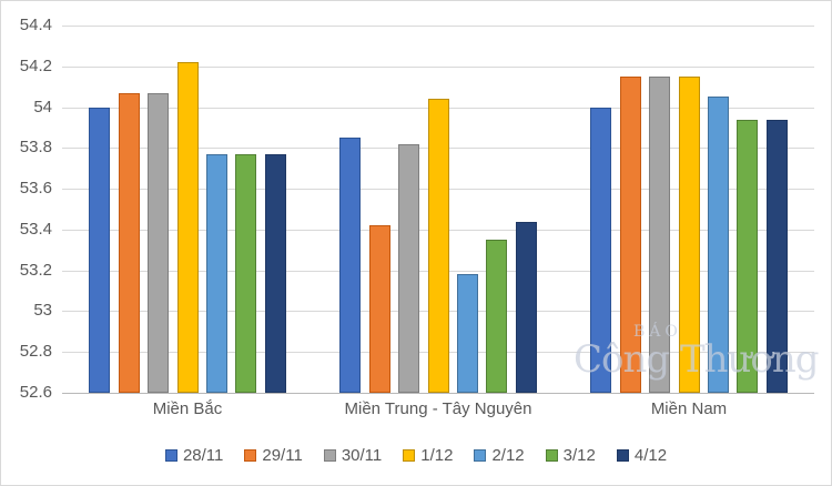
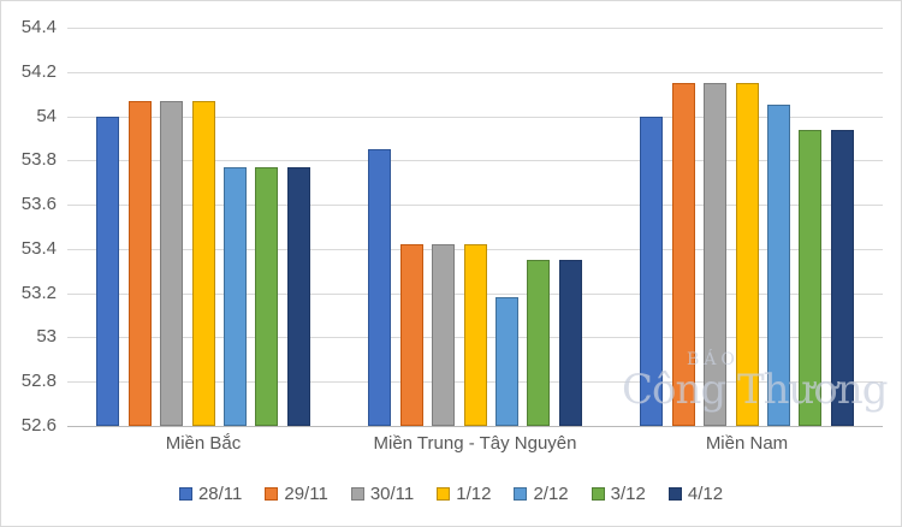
1/12/Miền Bắc: 54.22 -> 54.07
30/11/Miền Trung - Tây Nguyên: 53.82 -> 53.42
1/12/Miền Trung - Tây Nguyên: 54.04 -> 53.42
4/12/Miền Trung - Tây Nguyên: 53.44 -> 53.35
